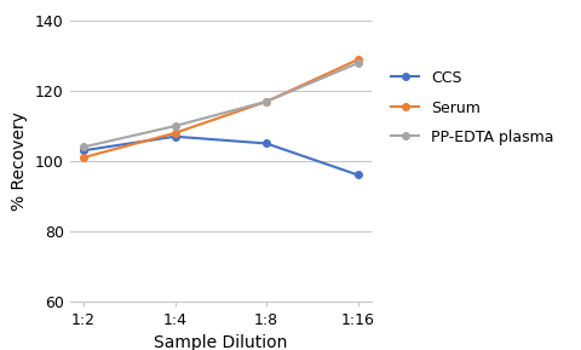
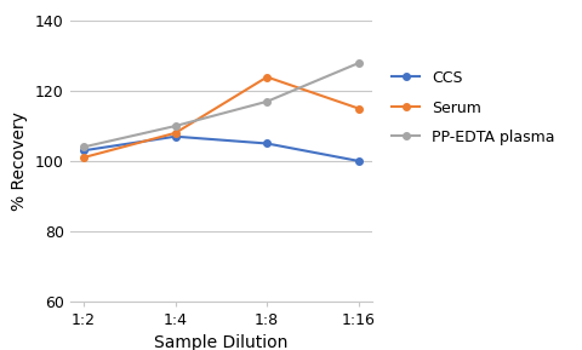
Serum/1:8: 117 -> 124
CCS/1:16: 96 -> 100
Serum/1:16: 129 -> 115
